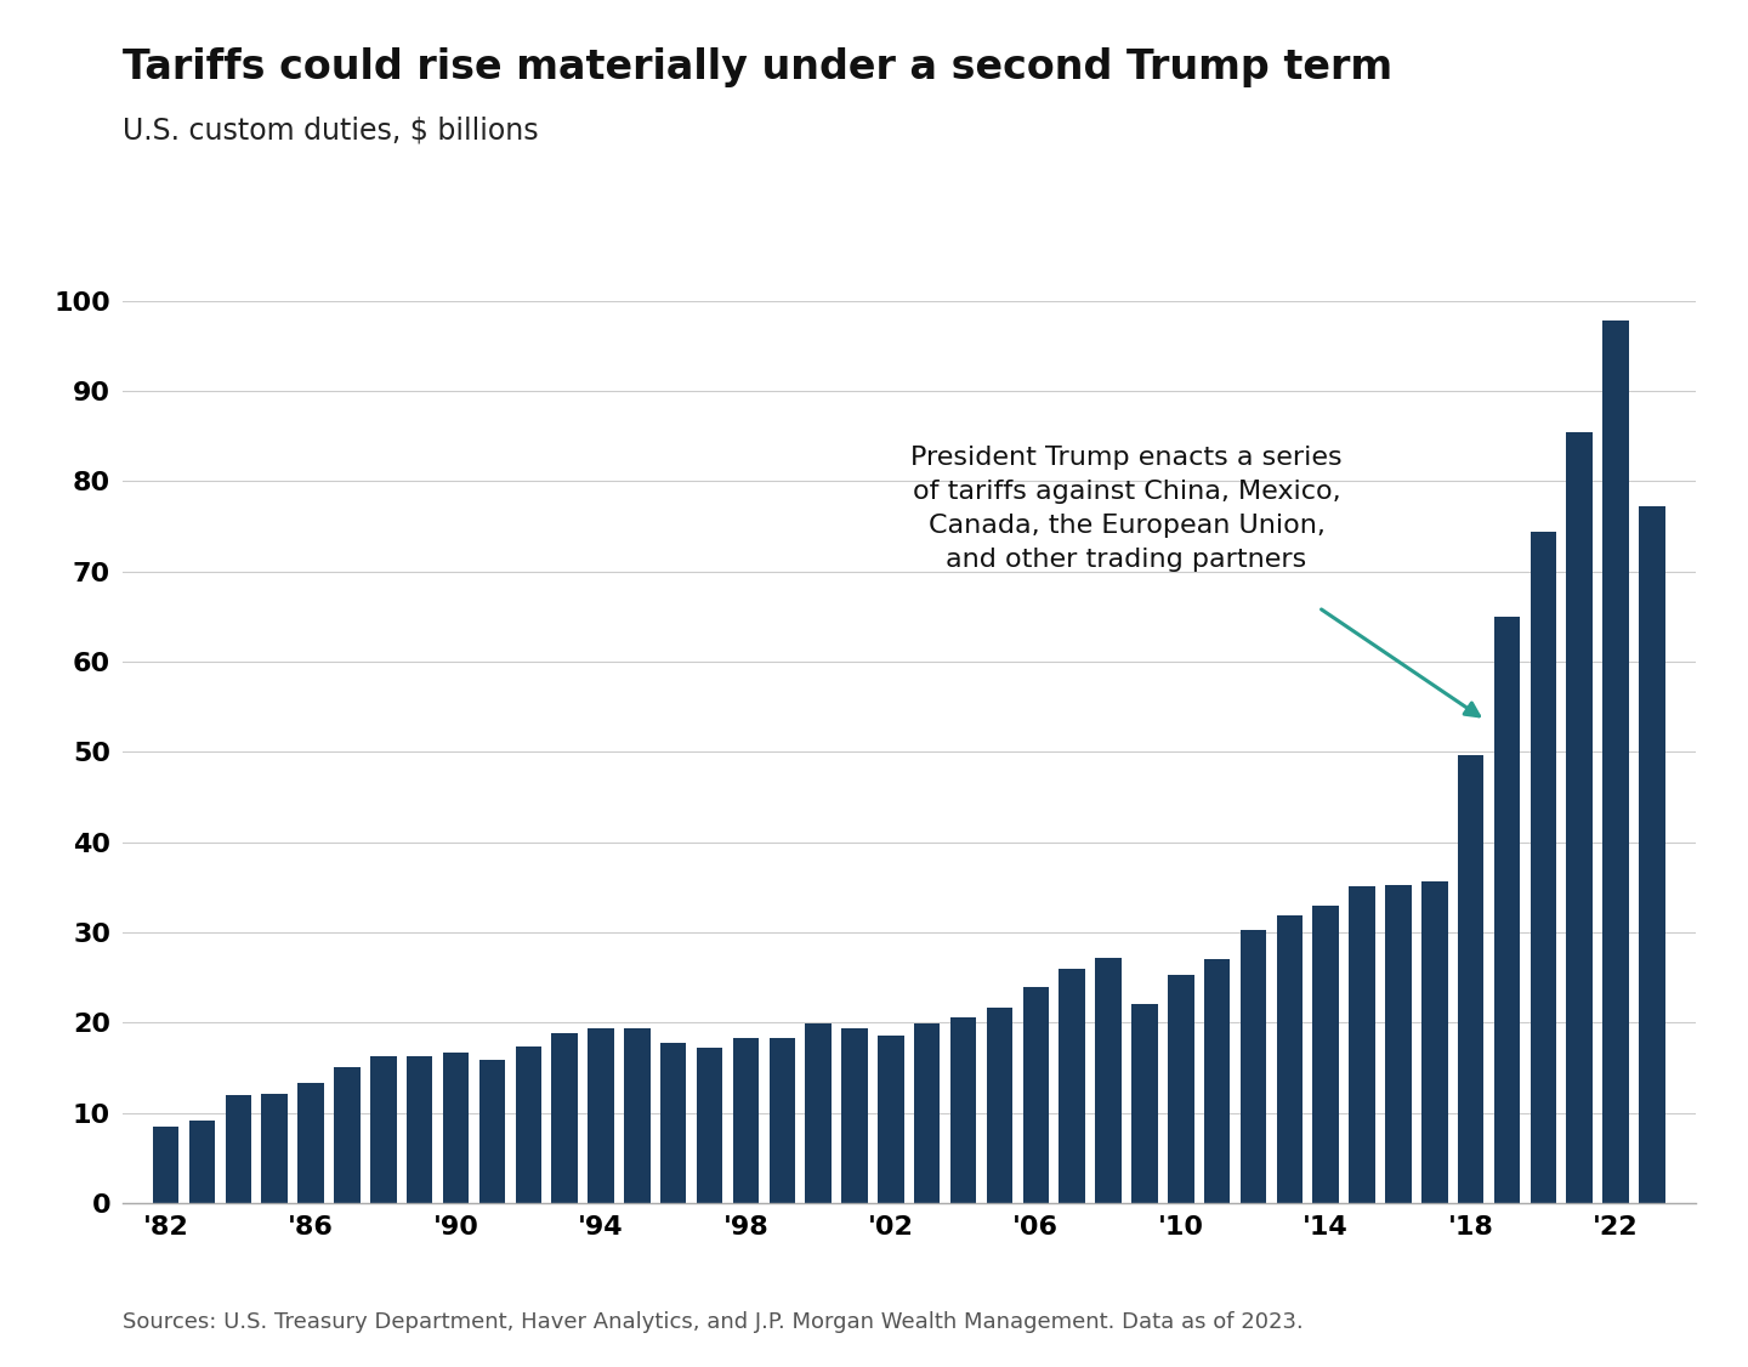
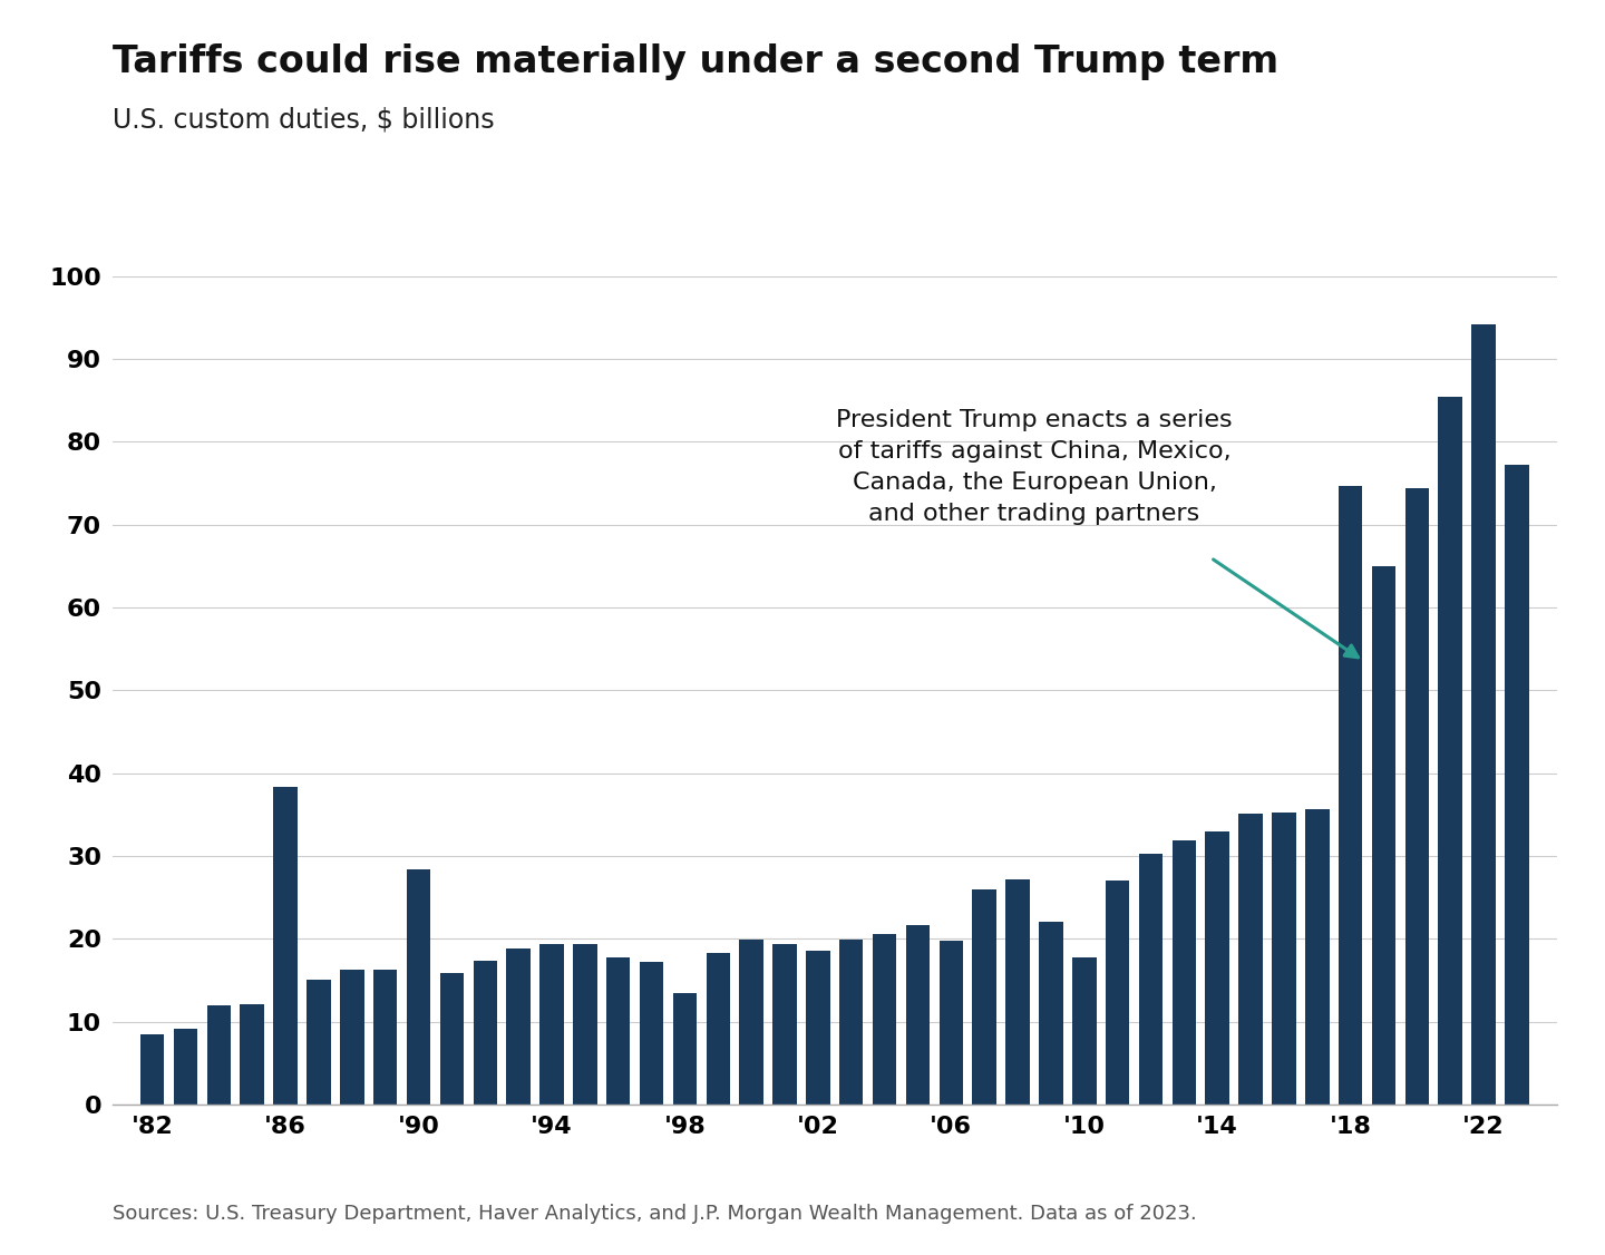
'86: 13.3 -> 38.4
'90: 16.7 -> 28.4
'98: 18.3 -> 13.4
'06: 24.0 -> 19.8
'10: 25.3 -> 17.8
'18: 49.7 -> 74.6
'22: 97.8 -> 94.2
